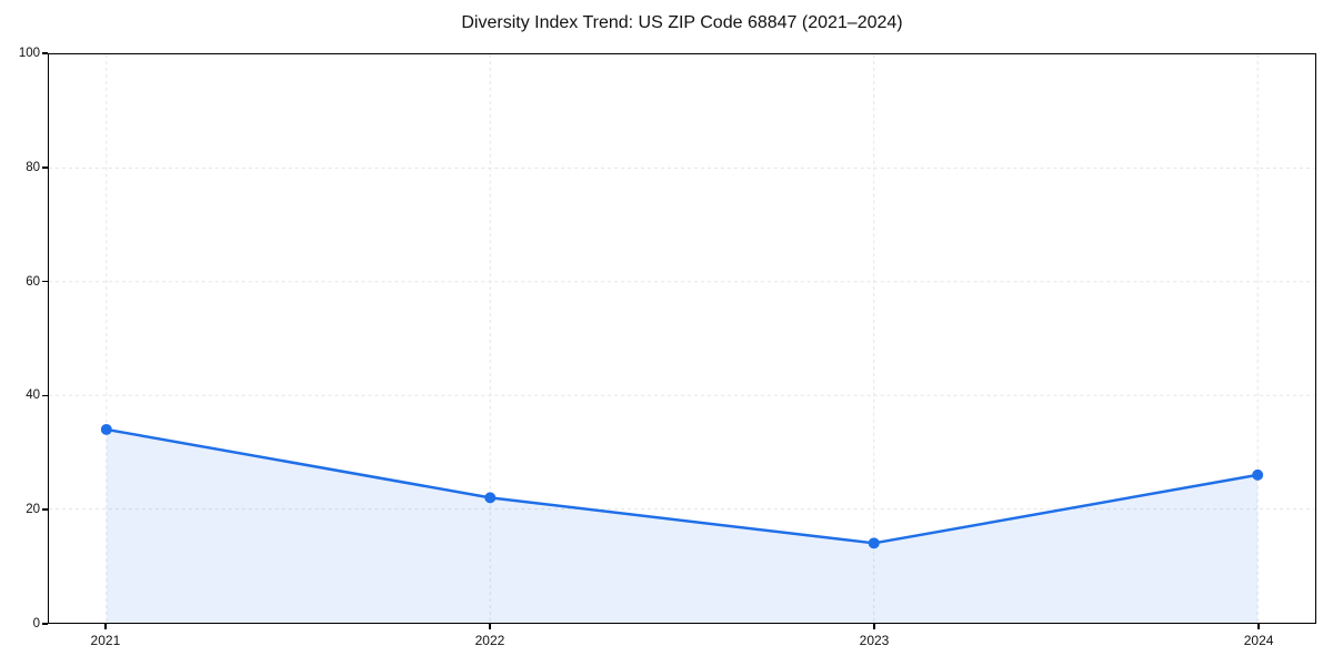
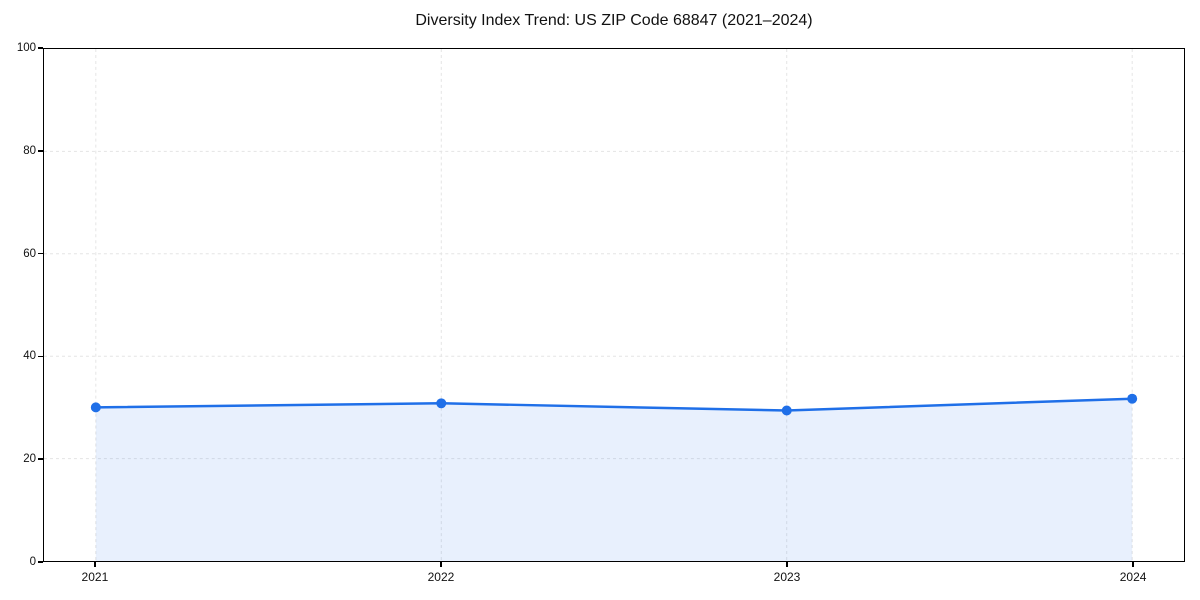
2021: 34 -> 30
2022: 22 -> 31
2023: 14 -> 29
2024: 26 -> 32
